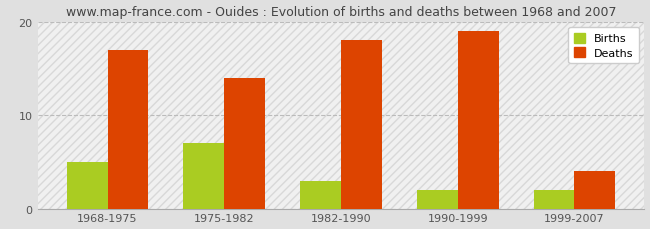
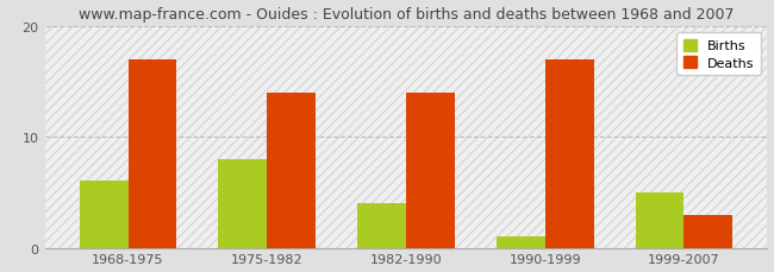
Births/1968-1975: 5 -> 6
Births/1975-1982: 7 -> 8
Births/1982-1990: 3 -> 4
Deaths/1982-1990: 18 -> 14
Births/1990-1999: 2 -> 1
Deaths/1990-1999: 19 -> 17
Births/1999-2007: 2 -> 5
Deaths/1999-2007: 4 -> 3
